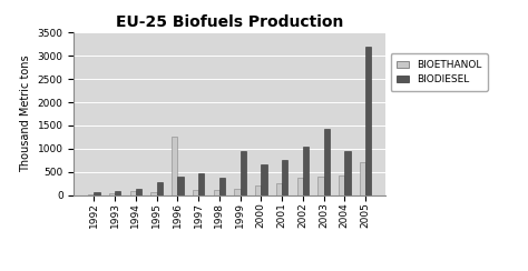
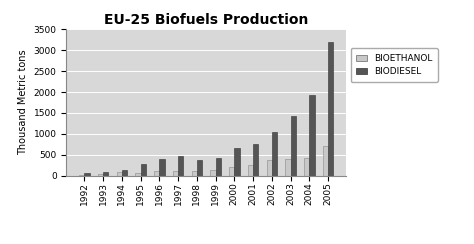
BIOETHANOL/1996: 1250 -> 100
BIODIESEL/1999: 950 -> 430
BIODIESEL/2004: 950 -> 1930
